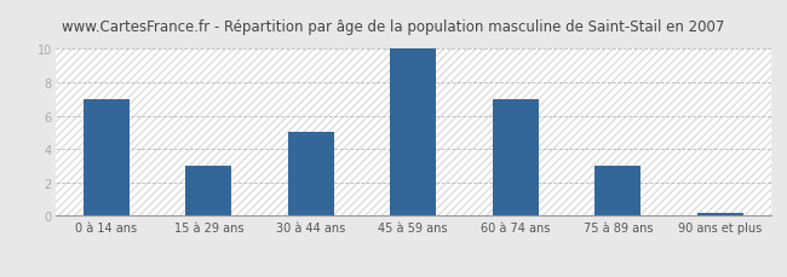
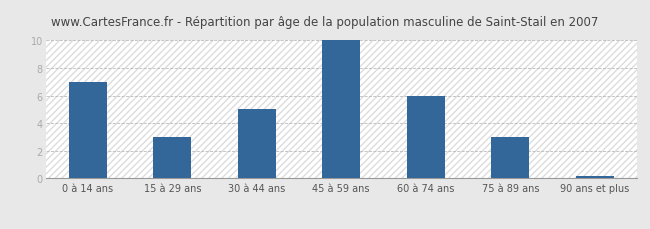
60 à 74 ans: 7.0 -> 6.0
